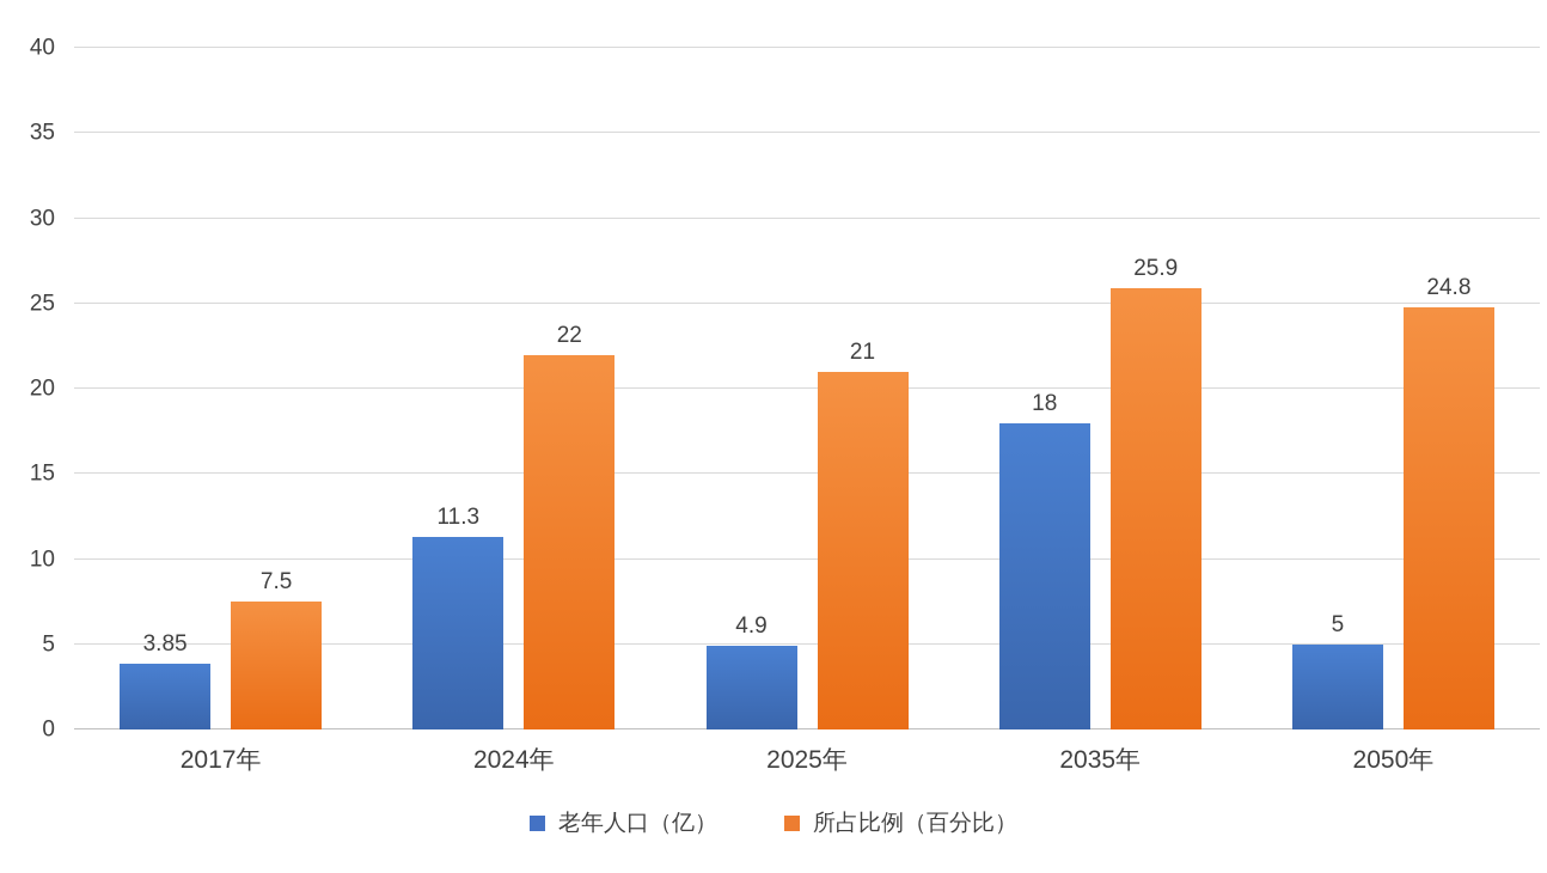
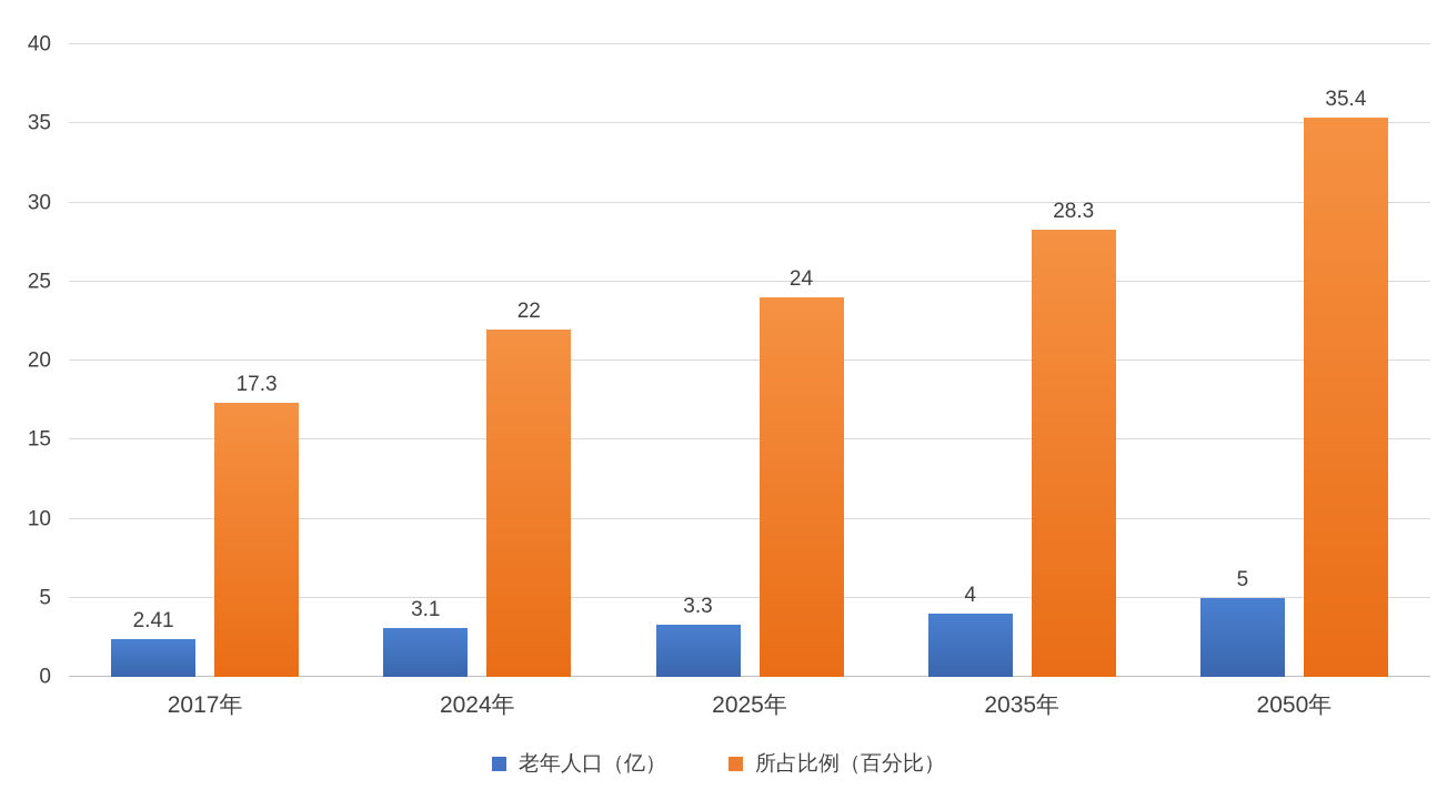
老年人口（亿）/2017年: 3.85 -> 2.41
所占比例（百分比）/2017年: 7.5 -> 17.3
老年人口（亿）/2024年: 11.3 -> 3.1
老年人口（亿）/2025年: 4.9 -> 3.3
所占比例（百分比）/2025年: 21 -> 24
老年人口（亿）/2035年: 18 -> 4
所占比例（百分比）/2035年: 25.9 -> 28.3
所占比例（百分比）/2050年: 24.8 -> 35.4
